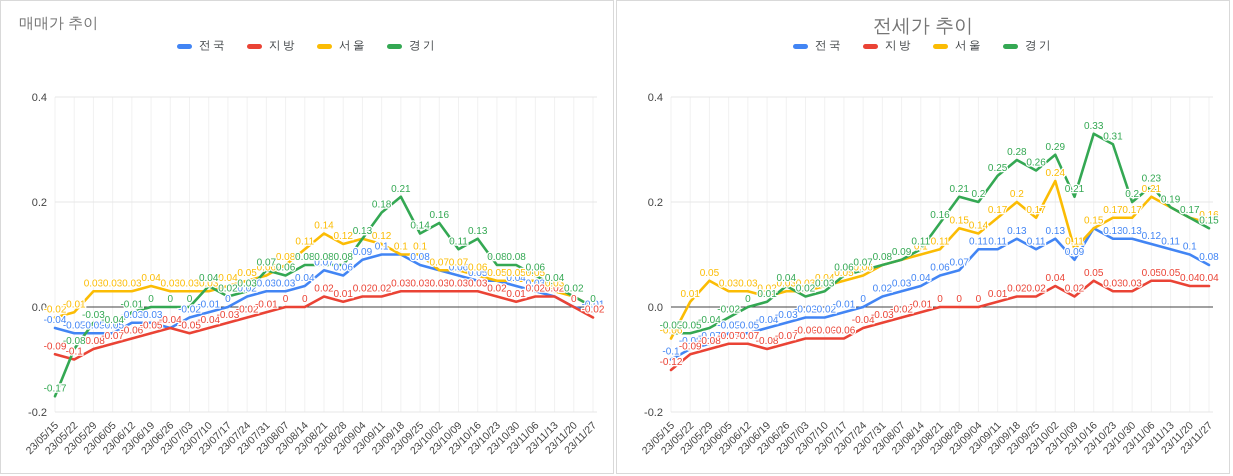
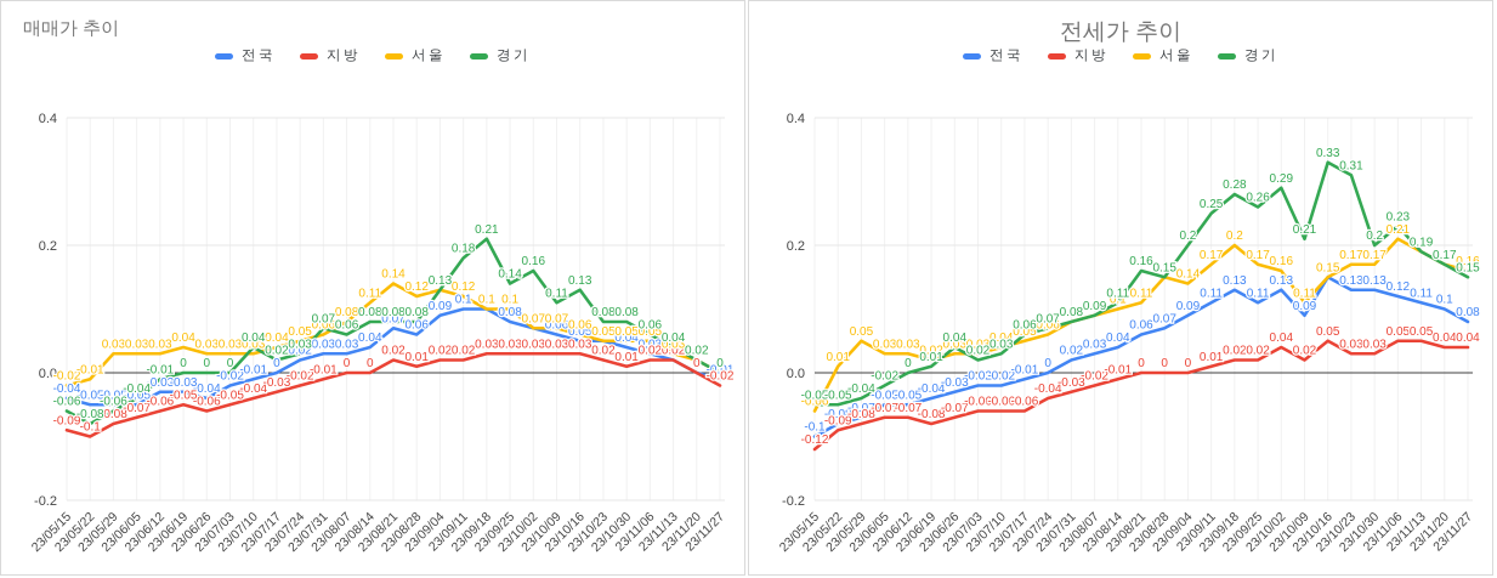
매매가 추이/경기/23/05/15: -0.17 -> -0.06
매매가 추이/경기/23/05/29: -0.03 -> -0.06
매매가 추이/지방/23/06/26: -0.04 -> -0.06
전세가 추이/경기/23/08/28: 0.21 -> 0.15
전세가 추이/전국/23/09/04: 0.11 -> 0.09
전세가 추이/서울/23/10/02: 0.24 -> 0.16
